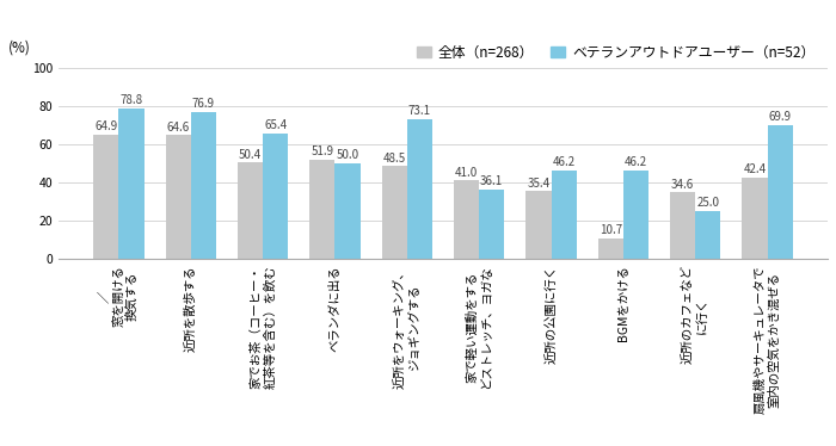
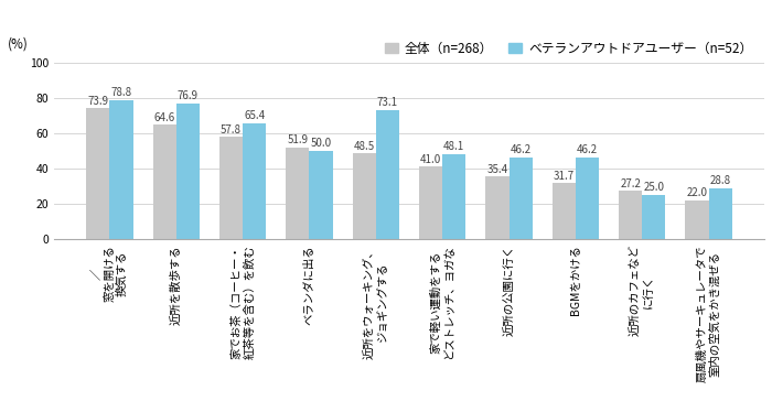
全体（n=268）/／ 窓を開ける 換気する: 64.9 -> 73.9
全体（n=268）/家でお茶（コーヒー・ 紅茶等を含む）を飲む: 50.4 -> 57.8
ベテランアウトドアユーザー（n=52）/家で軽い運動をする どストレッチ、ヨガな: 36.1 -> 48.1
全体（n=268）/BGMをかける: 10.7 -> 31.7
全体（n=268）/近所のカフェなど に行く: 34.6 -> 27.2
全体（n=268）/扇風機やサーキュレータで 室内の空気をかき混ぜる: 42.4 -> 22.0
ベテランアウトドアユーザー（n=52）/扇風機やサーキュレータで 室内の空気をかき混ぜる: 69.9 -> 28.8
